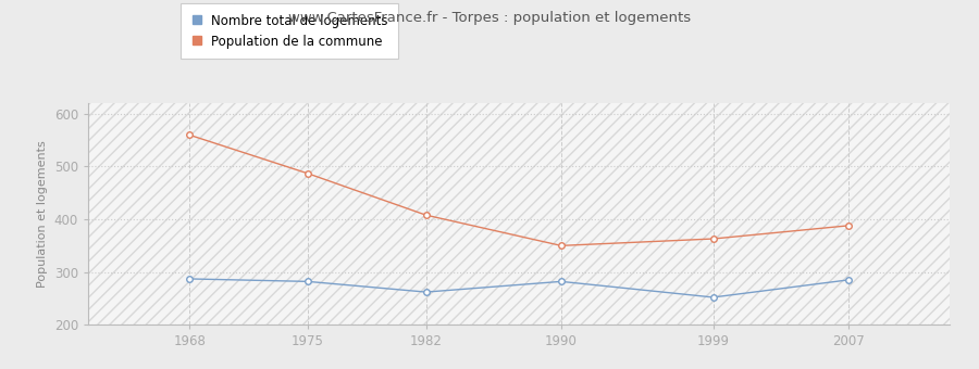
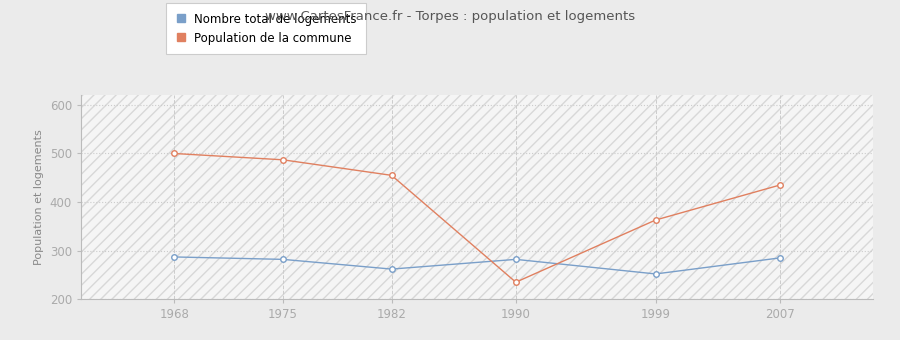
Population de la commune/1968: 560 -> 500
Population de la commune/1982: 408 -> 455
Population de la commune/1990: 350 -> 235
Population de la commune/2007: 388 -> 435
